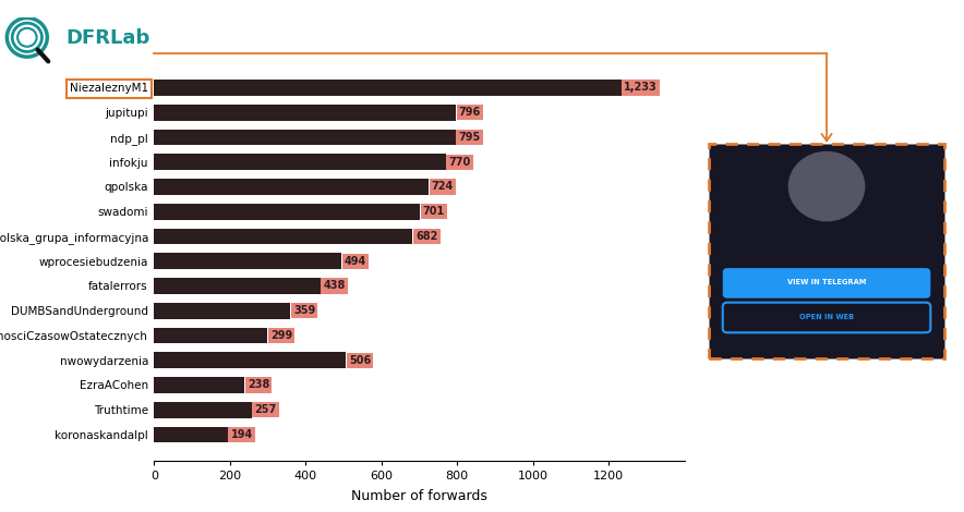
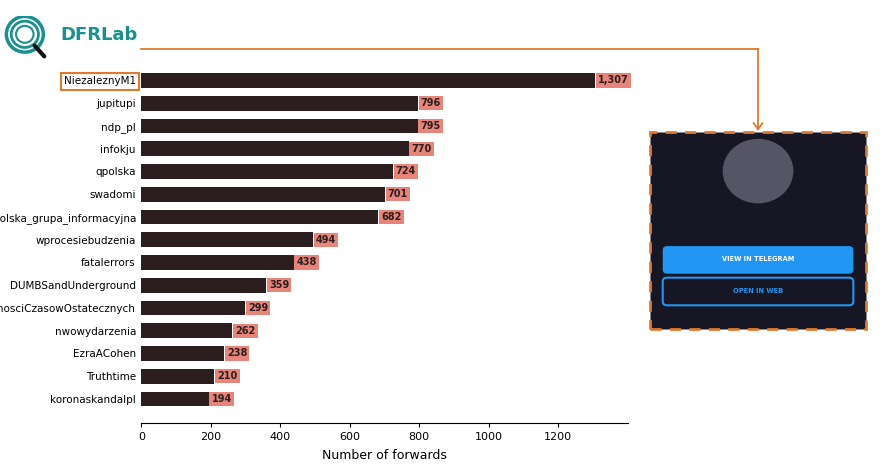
NiezaleznyM1: 1,233 -> 1,307
nwowydarzenia: 506 -> 262
Truthtime: 257 -> 210
